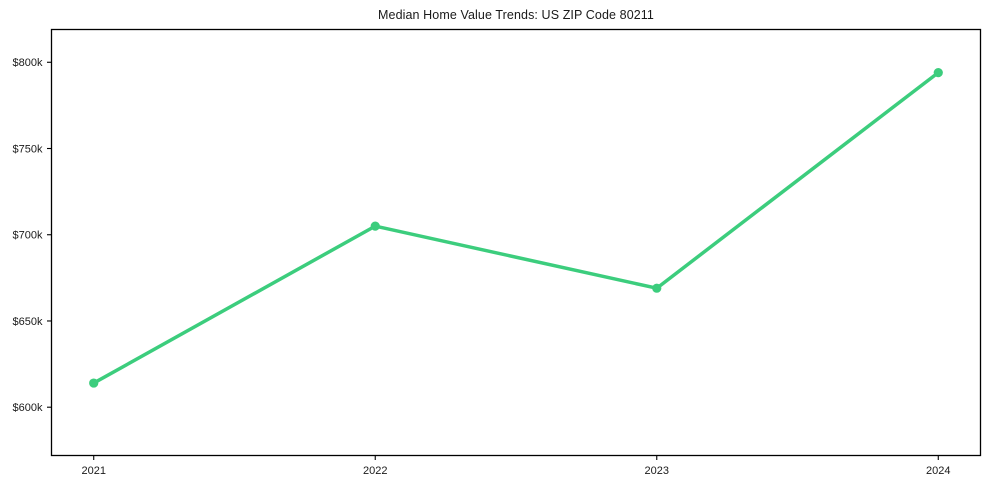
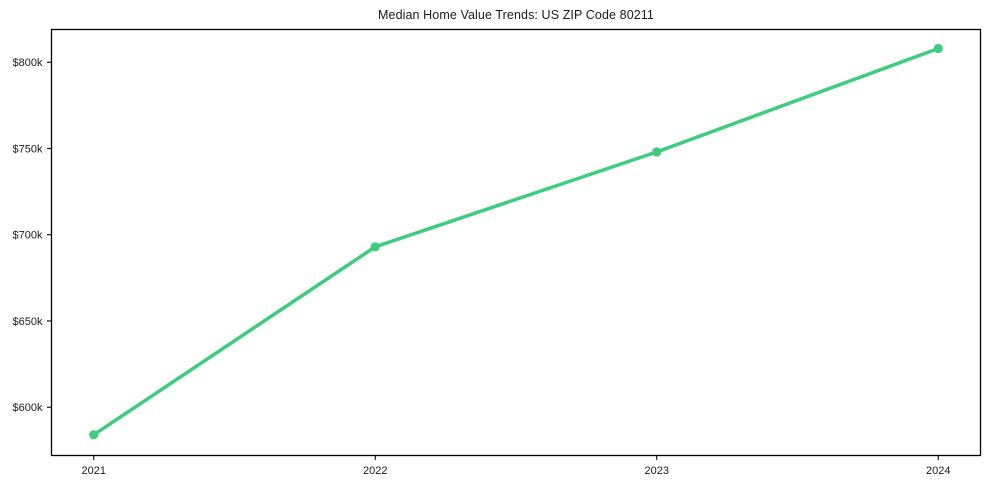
2021: $614k -> $584k
2022: $705k -> $693k
2023: $669k -> $748k
2024: $794k -> $808k
